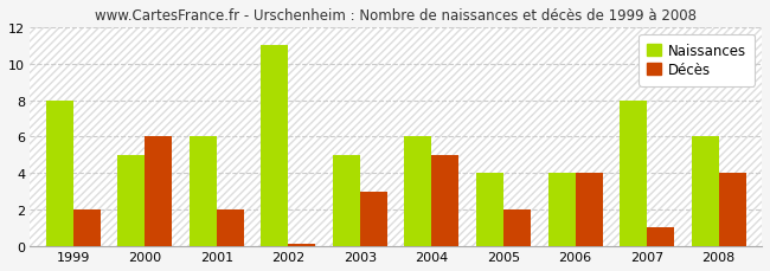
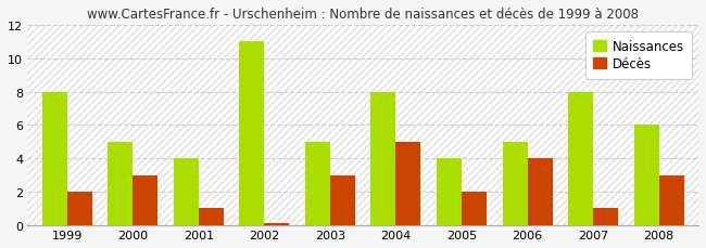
Décès/2000: 6.0 -> 3.0
Naissances/2001: 6 -> 4
Décès/2001: 2.0 -> 1.0
Naissances/2004: 6 -> 8
Naissances/2006: 4 -> 5
Décès/2008: 4.0 -> 3.0
